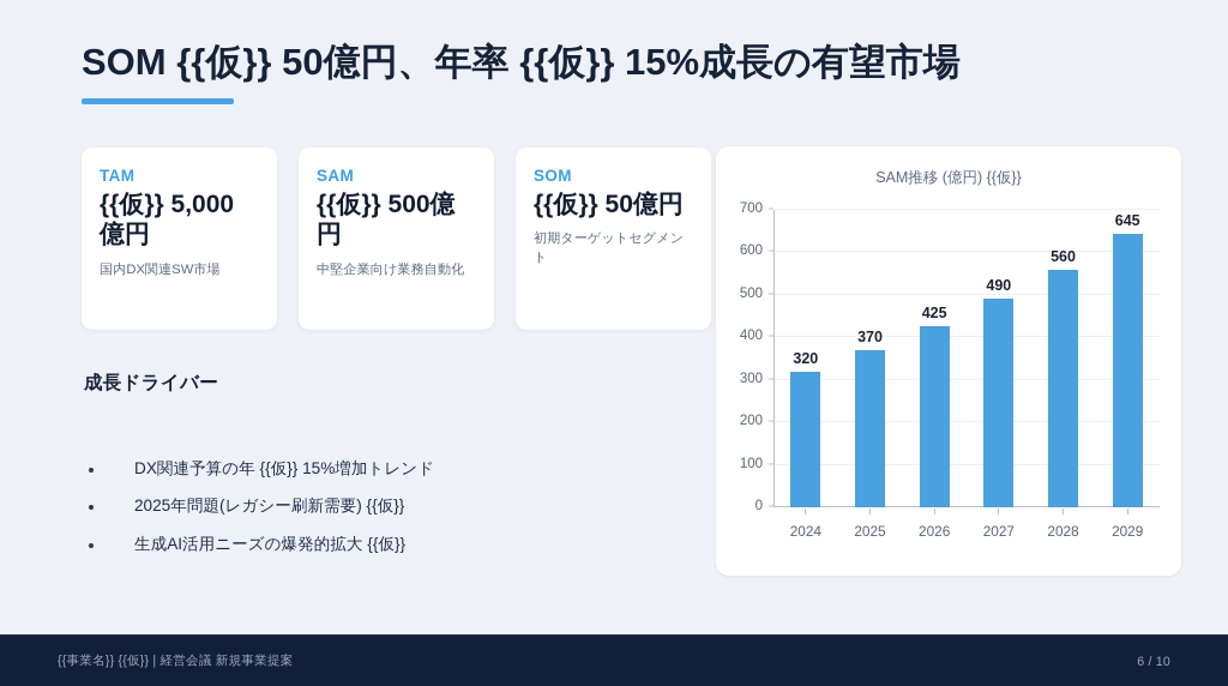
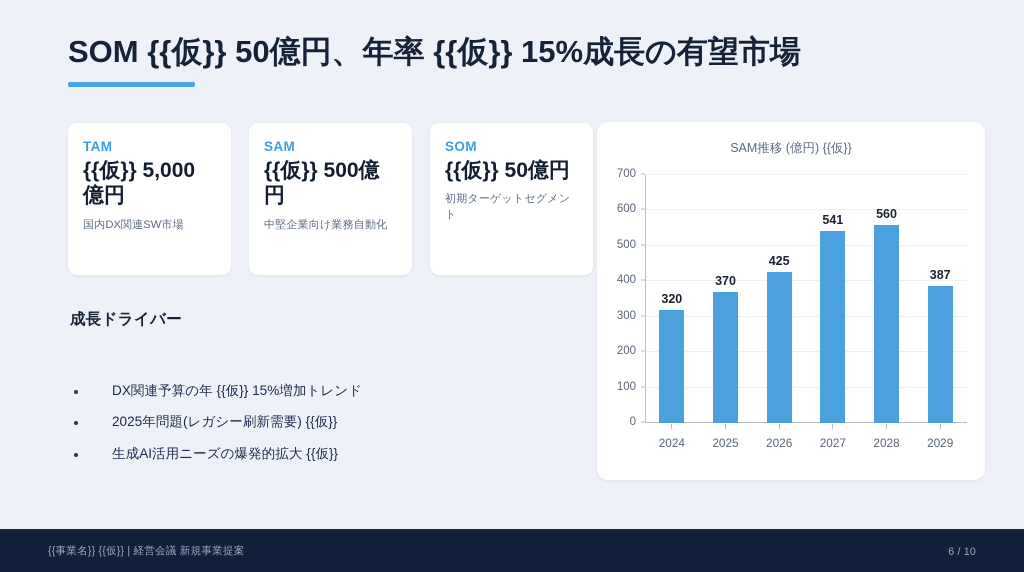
2027: 490 -> 541
2029: 645 -> 387
